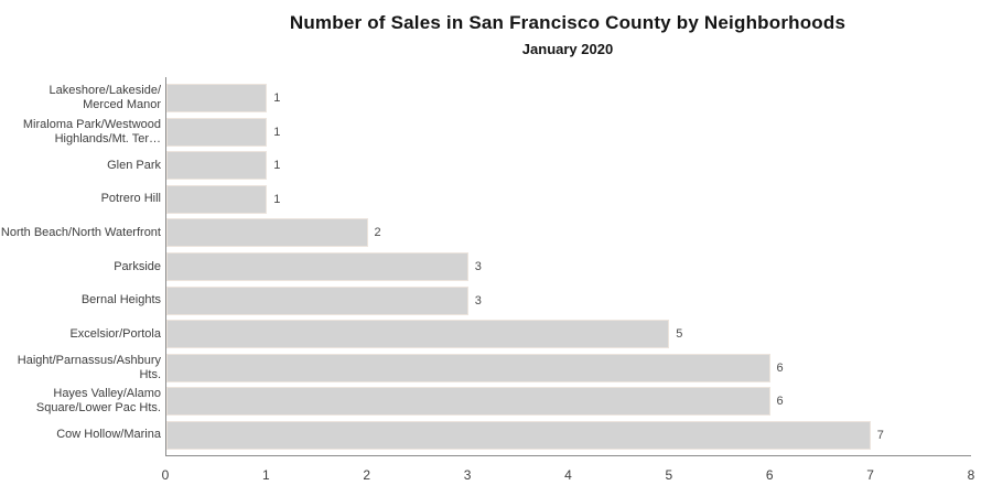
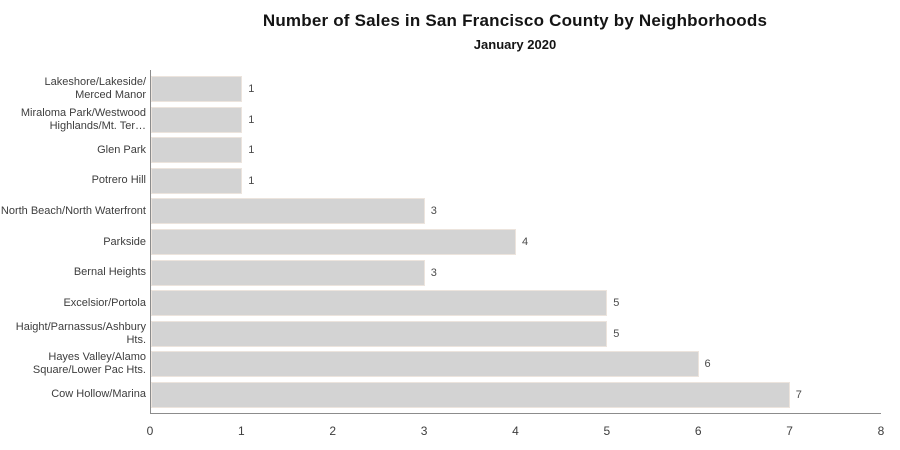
North Beach/North Waterfront: 2 -> 3
Parkside: 3 -> 4
Haight/Parnassus/Ashbury Hts.: 6 -> 5
